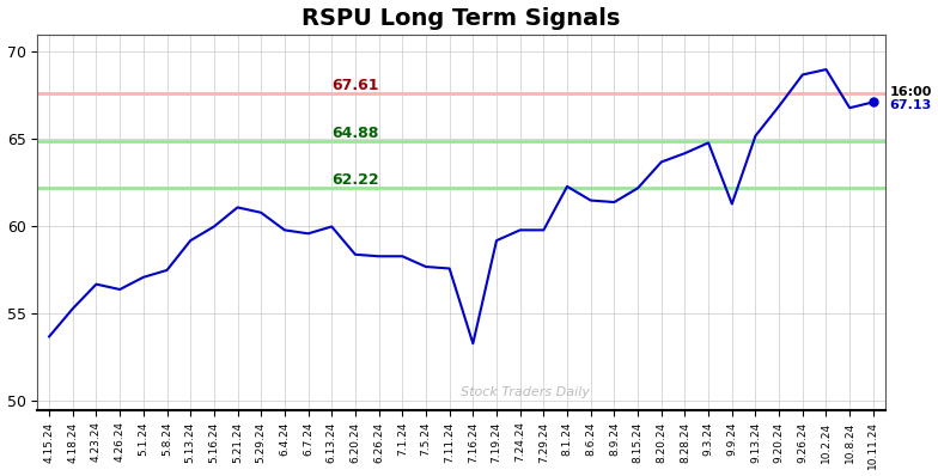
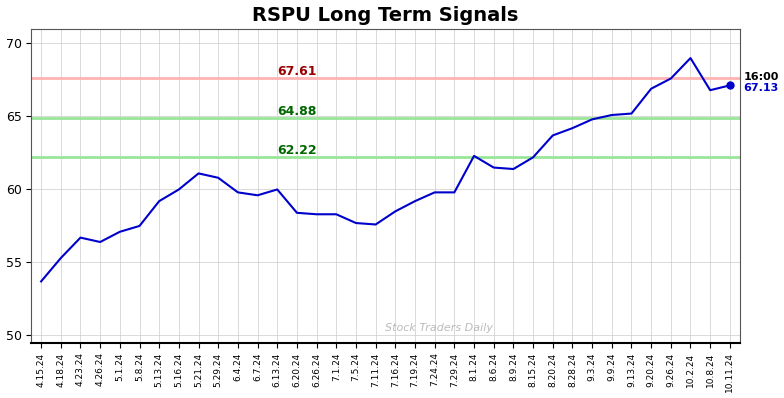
7.16.24: 53.3 -> 58.5
9.9.24: 61.3 -> 65.1
9.26.24: 68.7 -> 67.6
